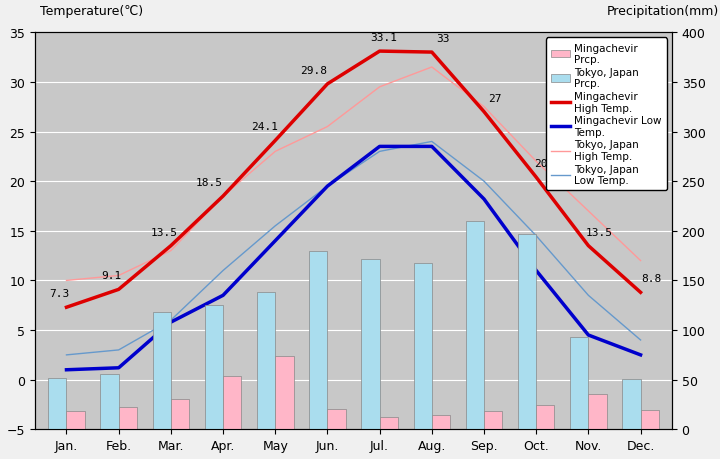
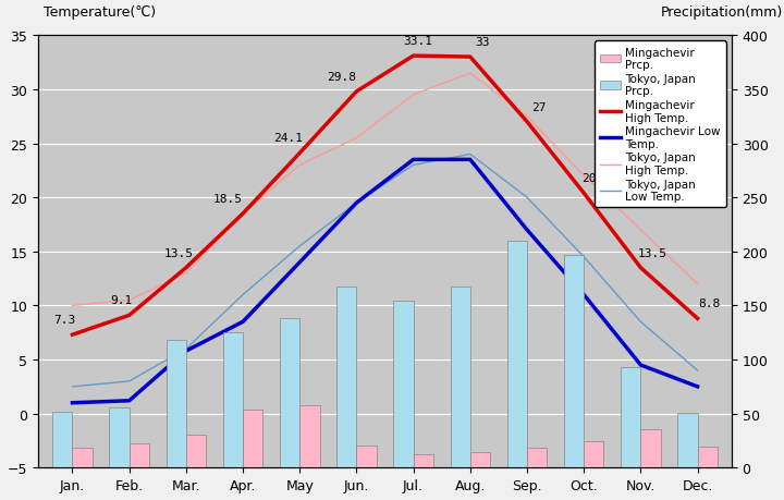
Mingachevir Prcp./May: 74 -> 58
Tokyo, Japan Prcp./Jun.: 180 -> 168
Tokyo, Japan Prcp./Jul.: 172 -> 154
Mingachevir Low Temp./Sep.: 18.2 -> 17.0
